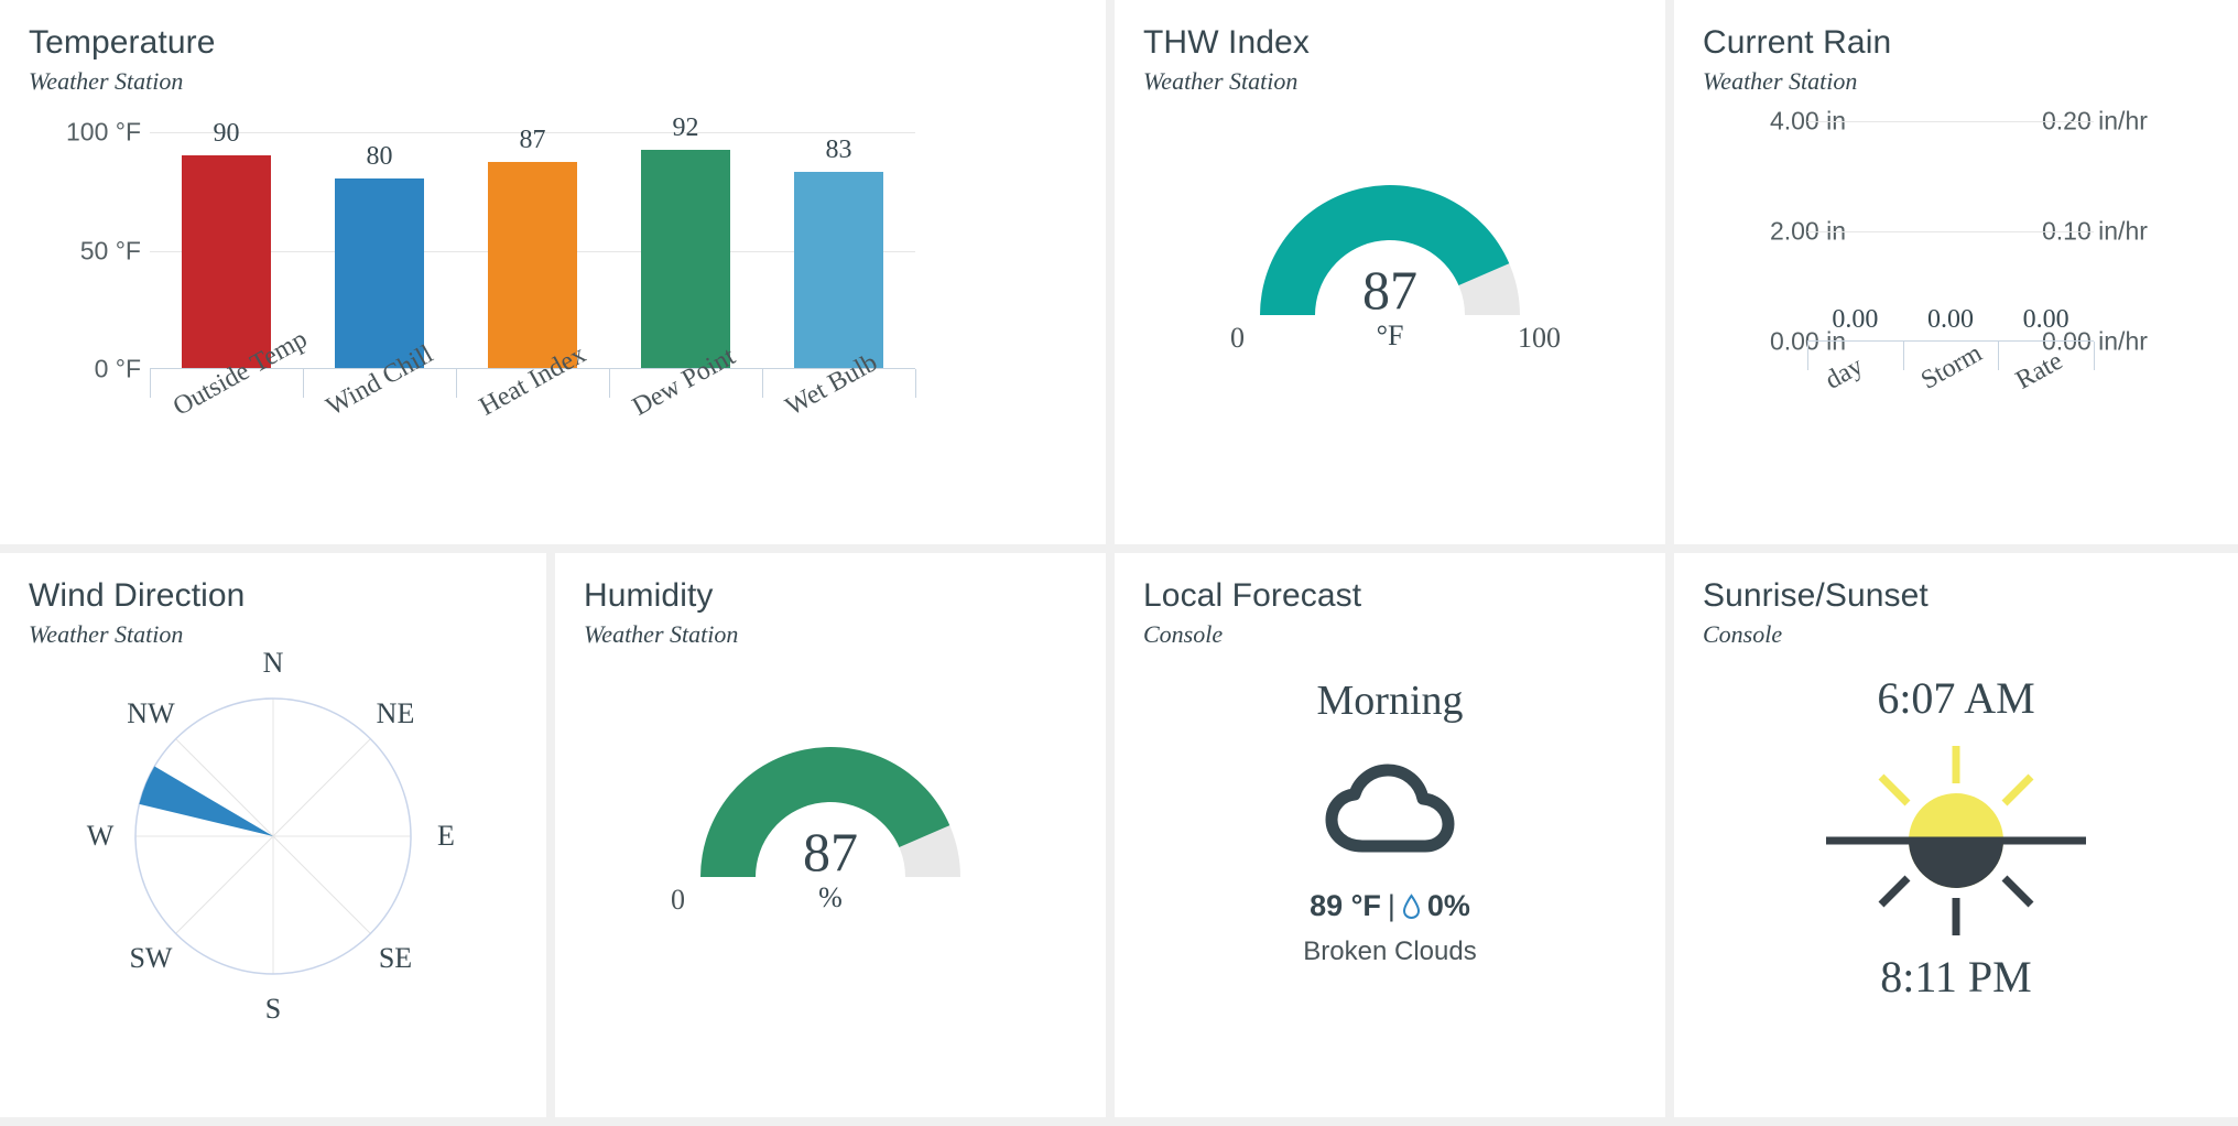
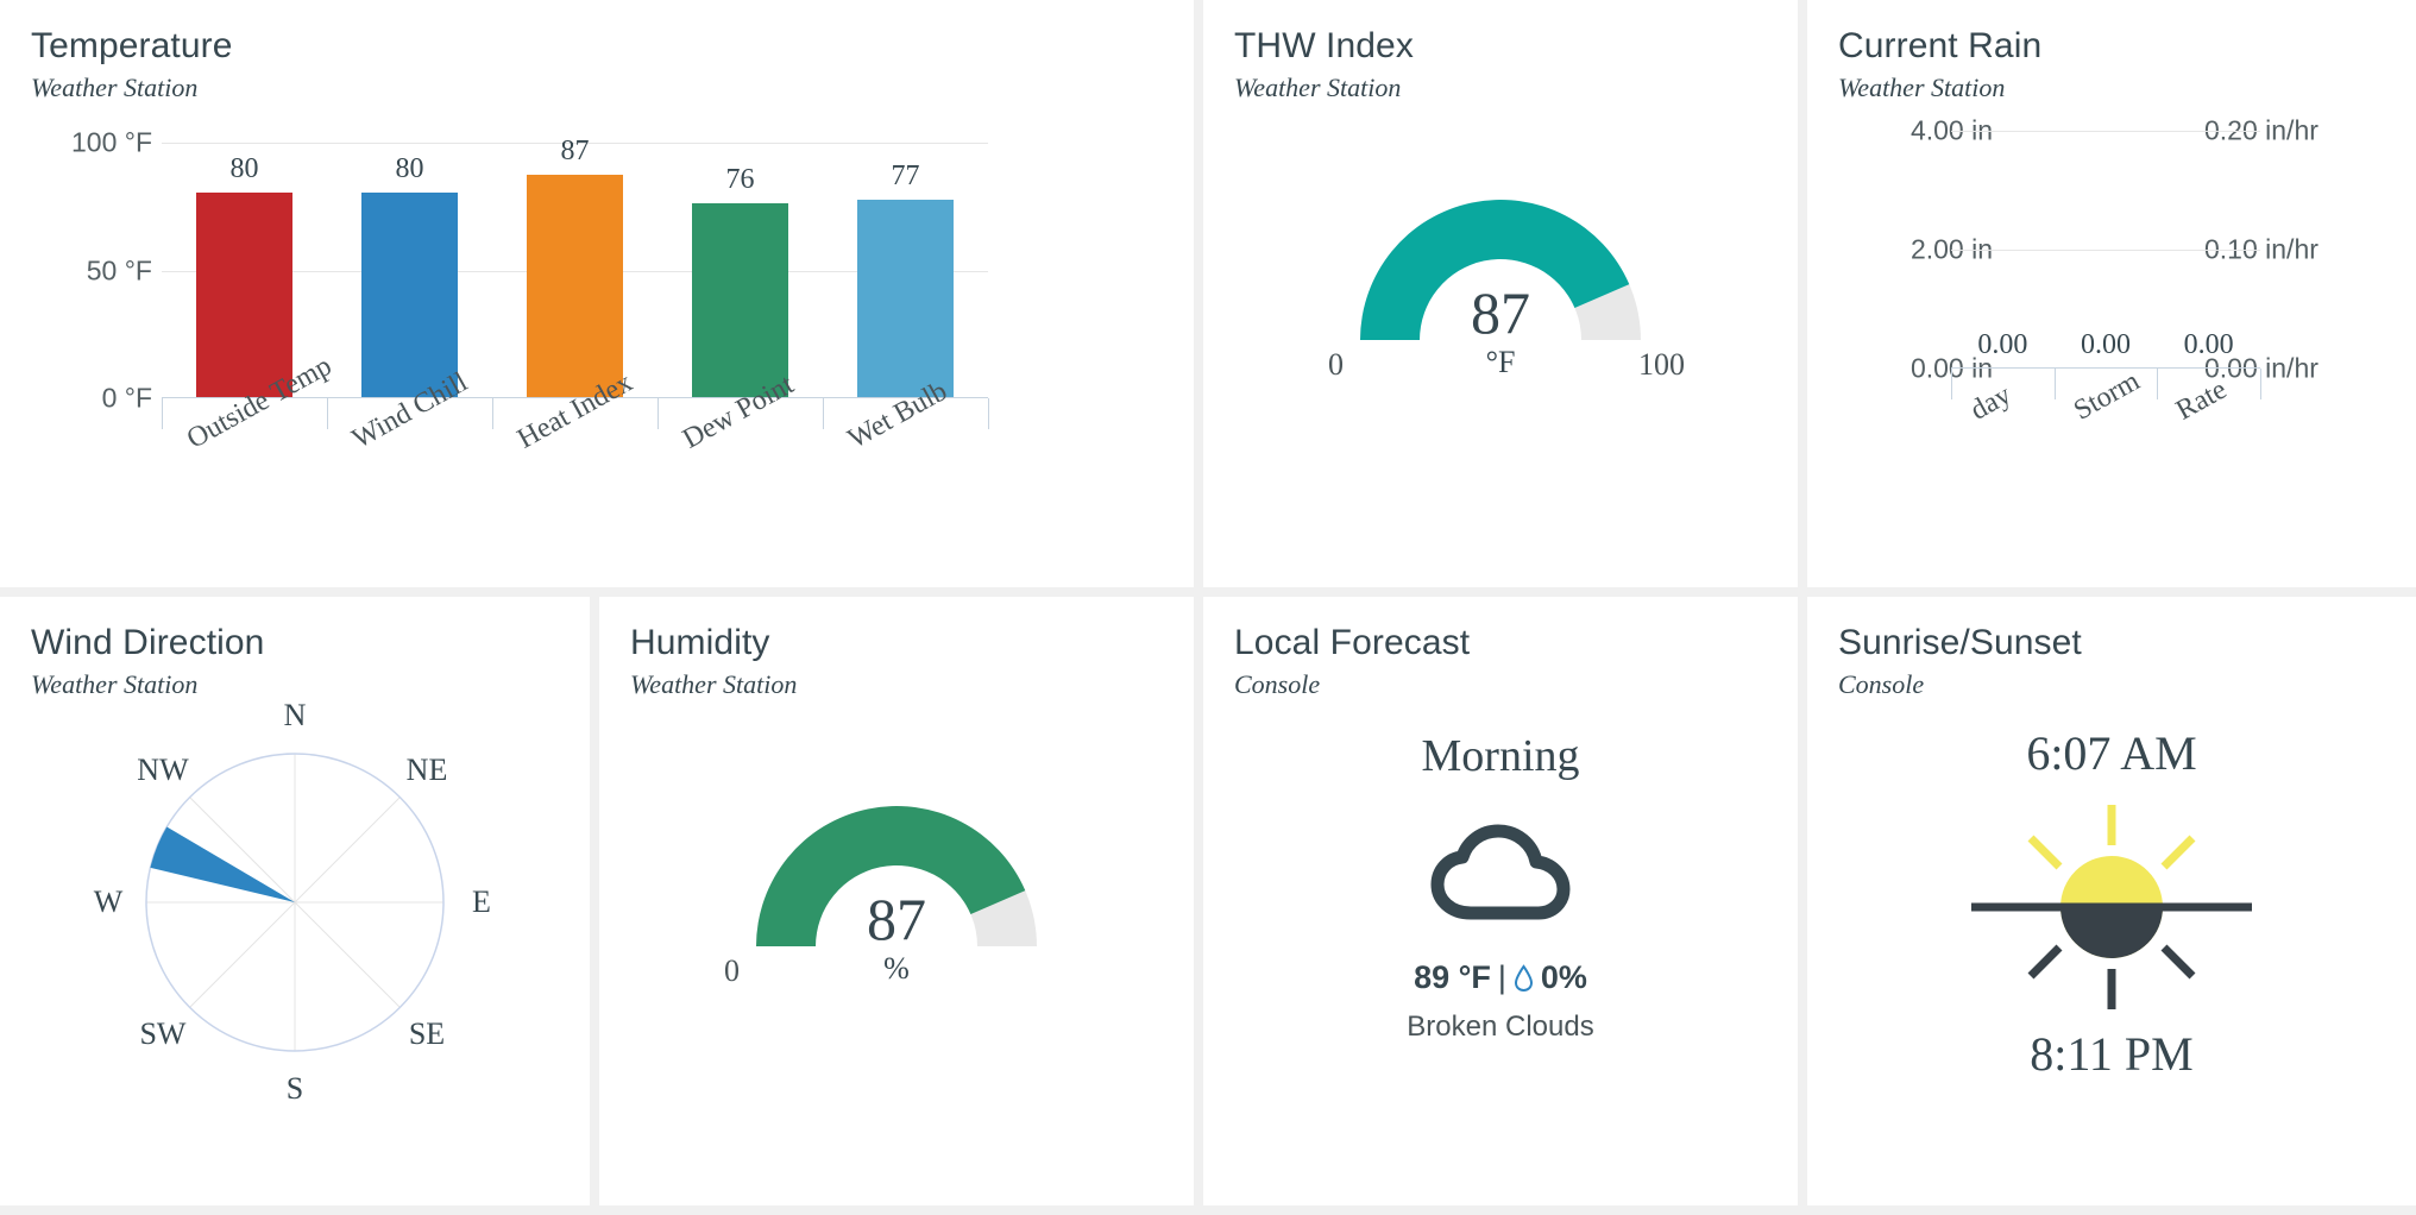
Temperature/Outside Temp: 90 -> 80
Temperature/Dew Point: 92 -> 76
Temperature/Wet Bulb: 83 -> 77
